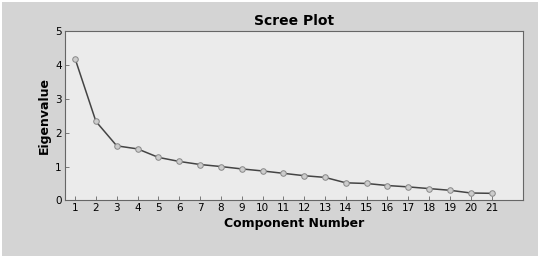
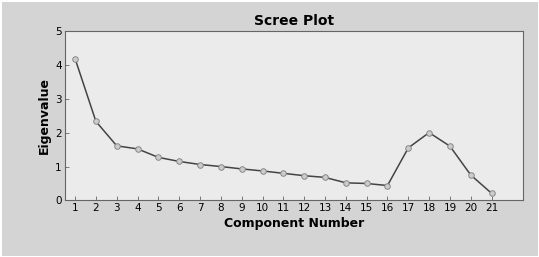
17: 0.40 -> 1.55
18: 0.35 -> 2.00
19: 0.30 -> 1.60
20: 0.22 -> 0.75
